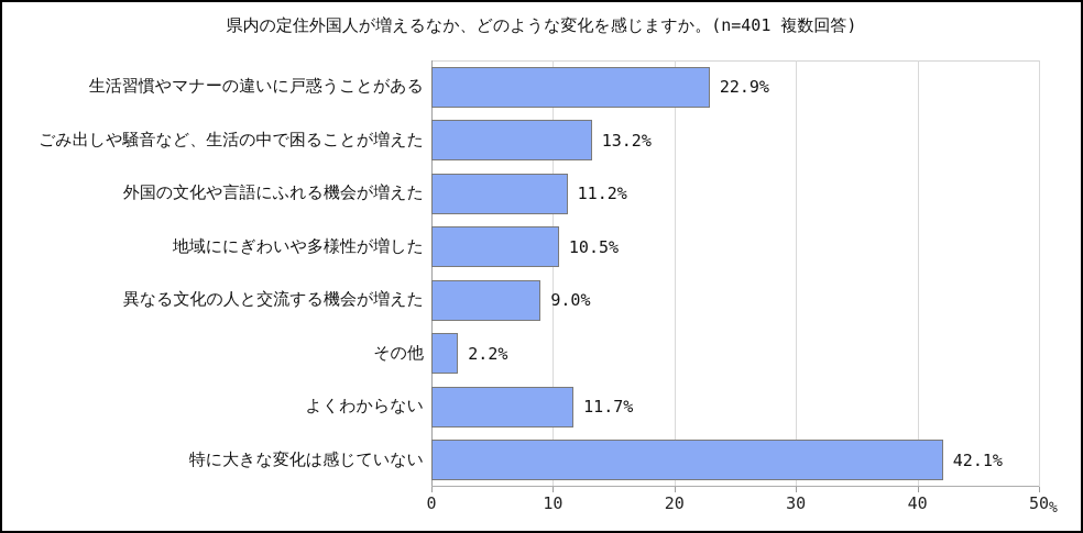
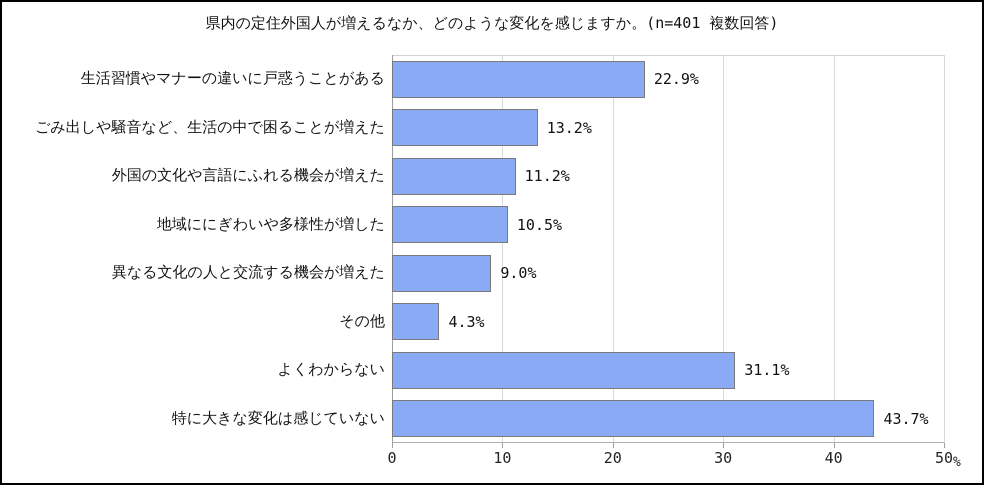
その他: 2.2% -> 4.3%
よくわからない: 11.7% -> 31.1%
特に大きな変化は感じていない: 42.1% -> 43.7%
